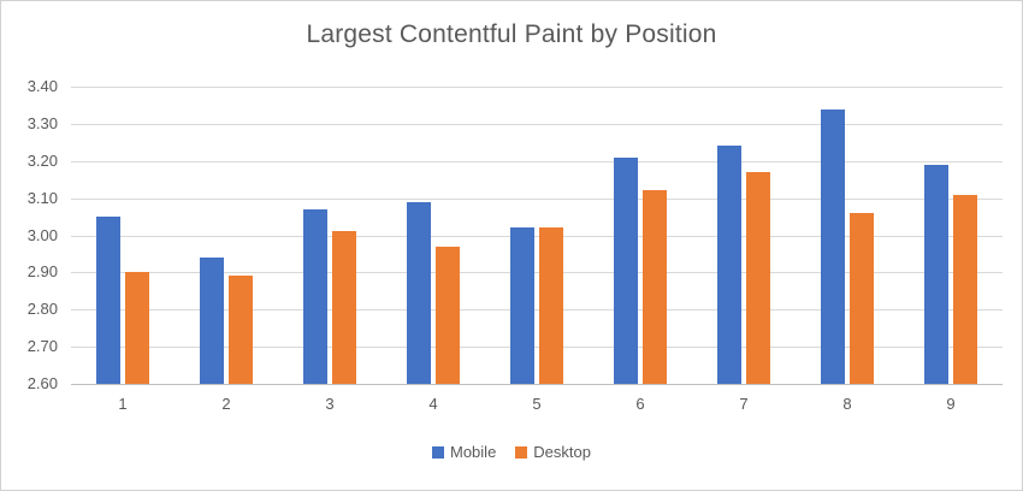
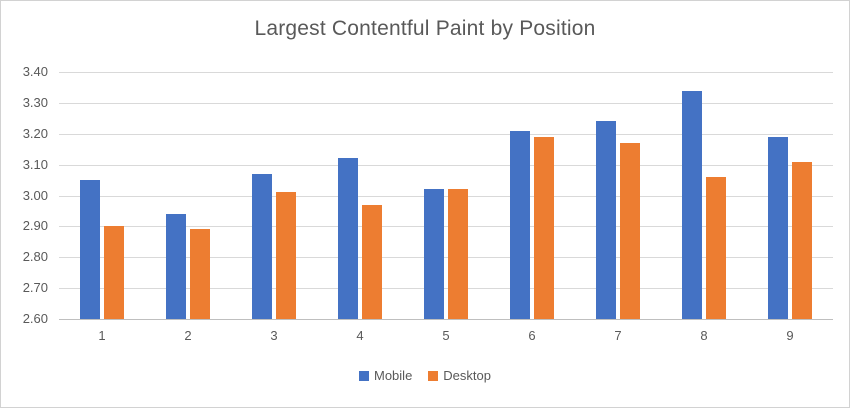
Mobile/4: 3.09 -> 3.12
Desktop/6: 3.12 -> 3.19
